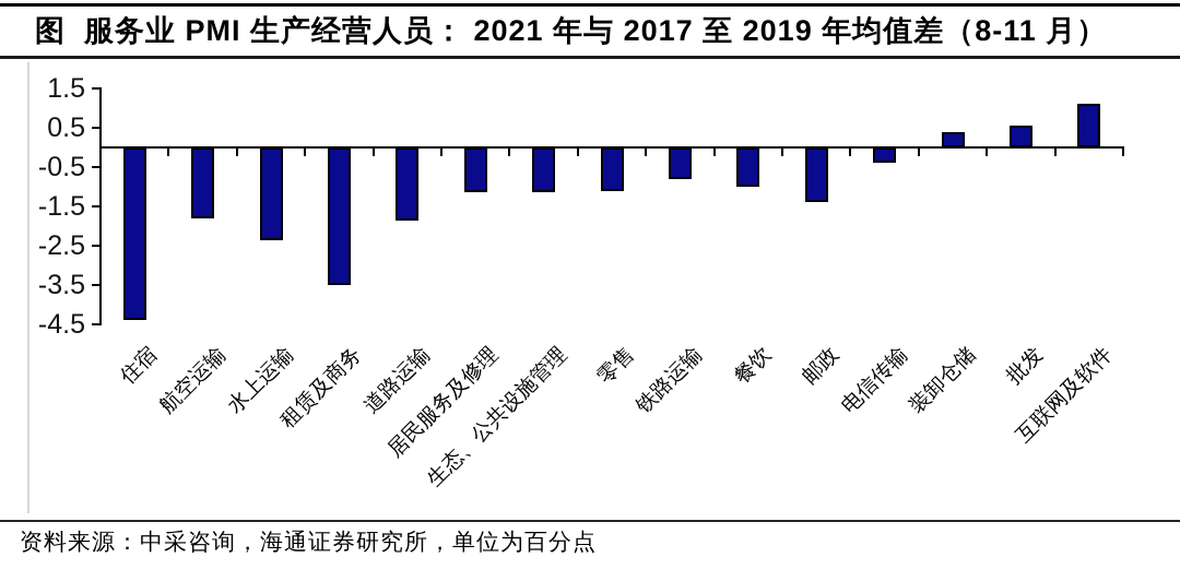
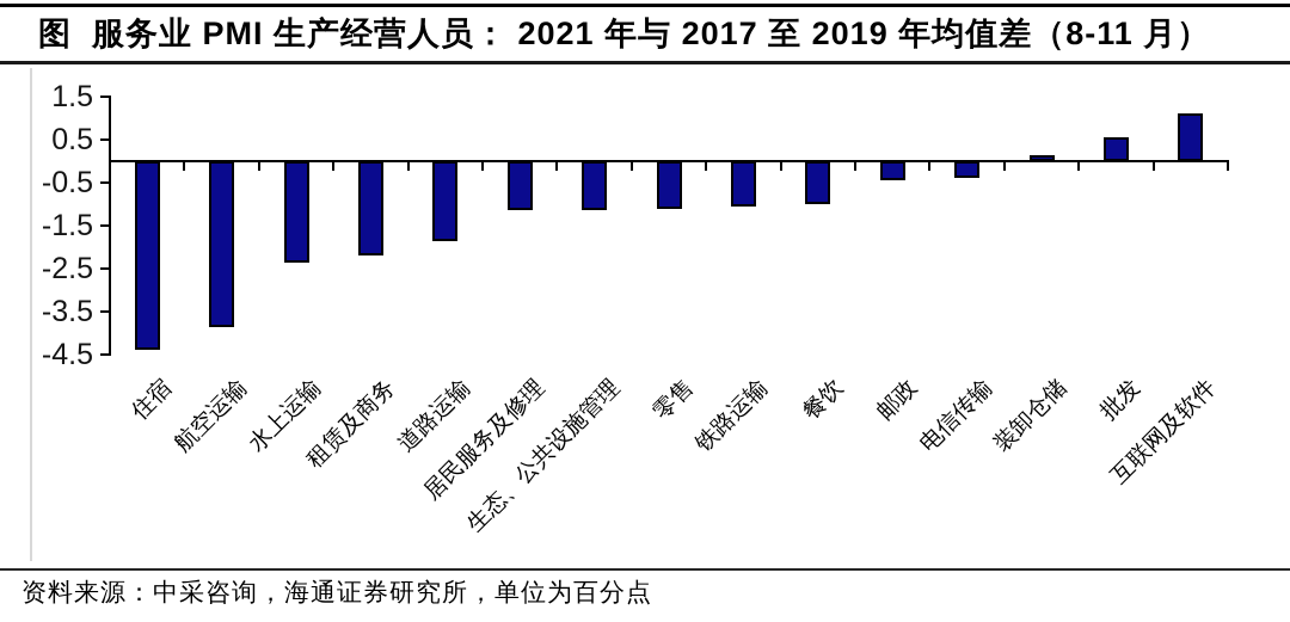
航空运输: -1.8 -> -3.9
租赁及商务: -3.5 -> -2.2
铁路运输: -0.8 -> -1.1
邮政: -1.4 -> -0.5
装卸仓储: 0.4 -> 0.1
